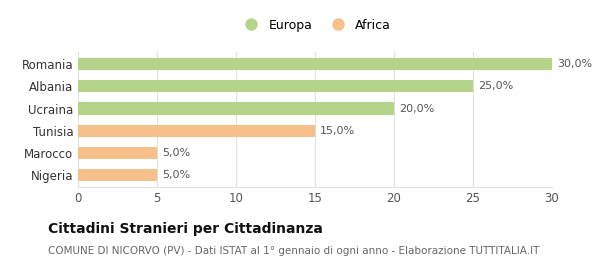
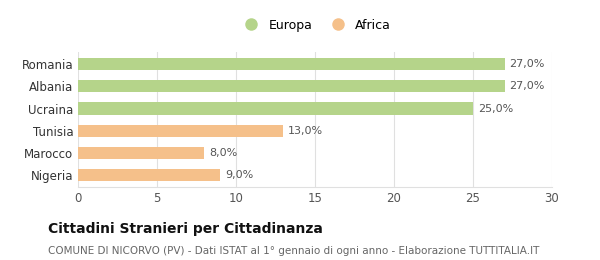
Romania: 30,0% -> 27,0%
Albania: 25,0% -> 27,0%
Ucraina: 20,0% -> 25,0%
Tunisia: 15,0% -> 13,0%
Marocco: 5,0% -> 8,0%
Nigeria: 5,0% -> 9,0%
